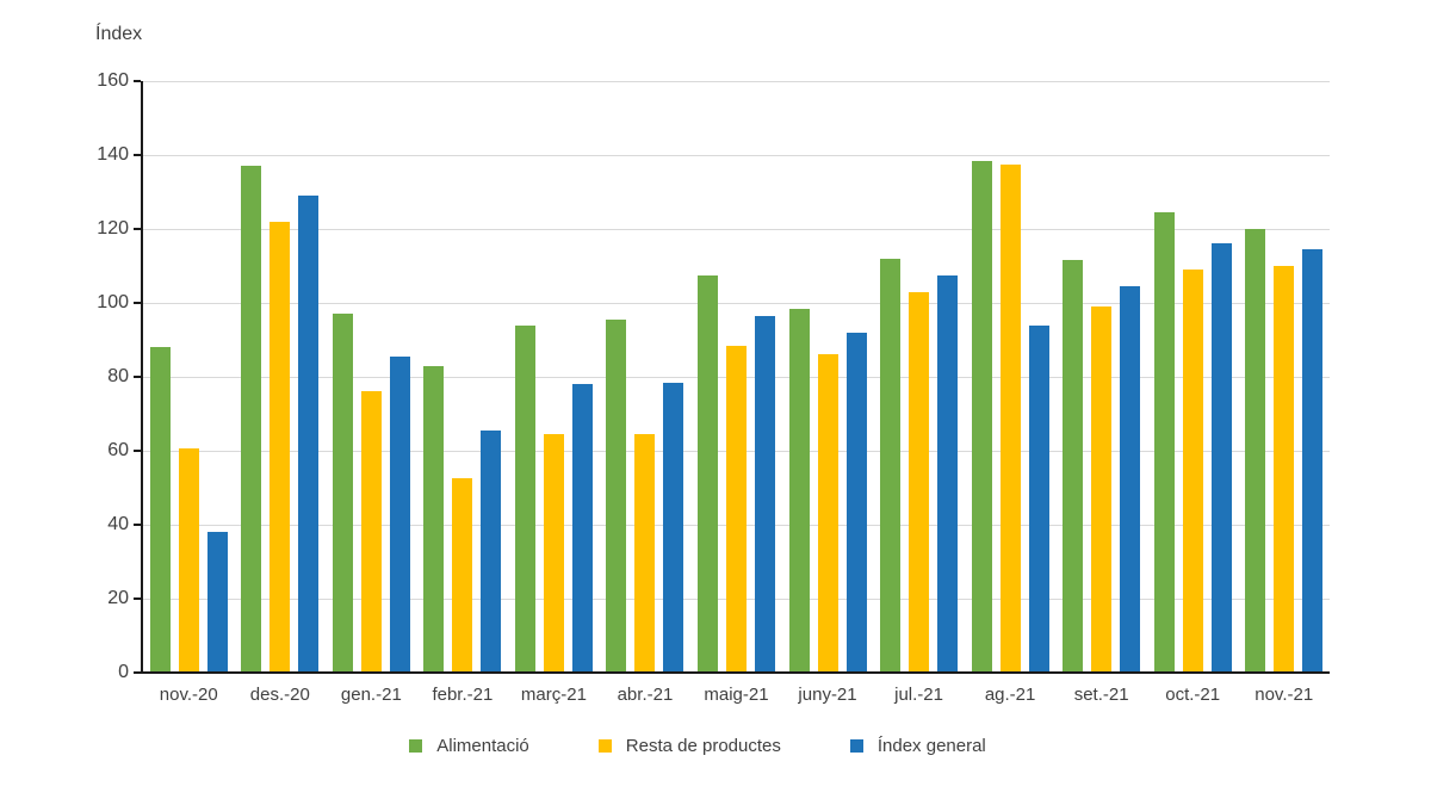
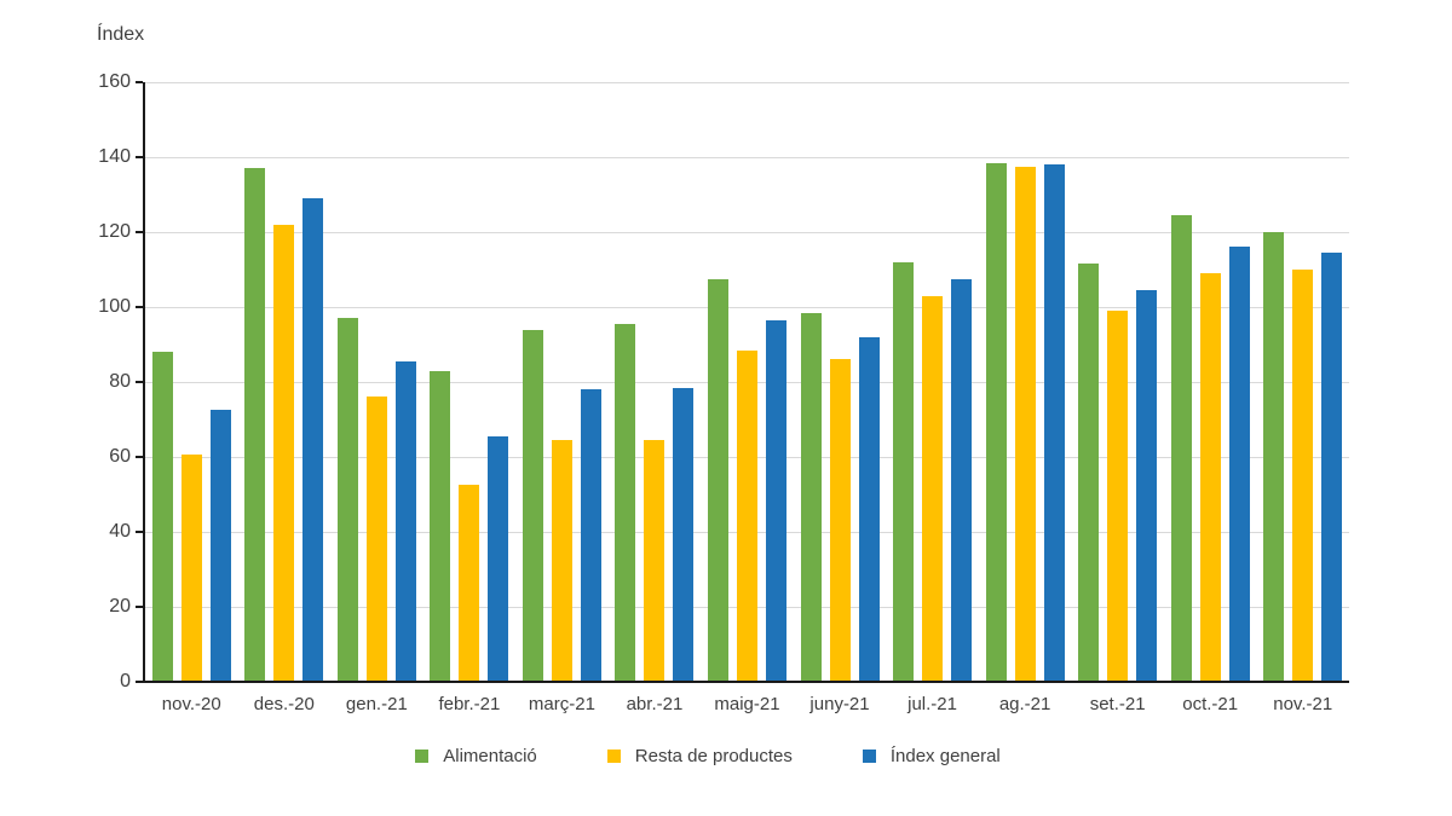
Índex general/nov.-20: 38 -> 72
Índex general/ag.-21: 94 -> 138
